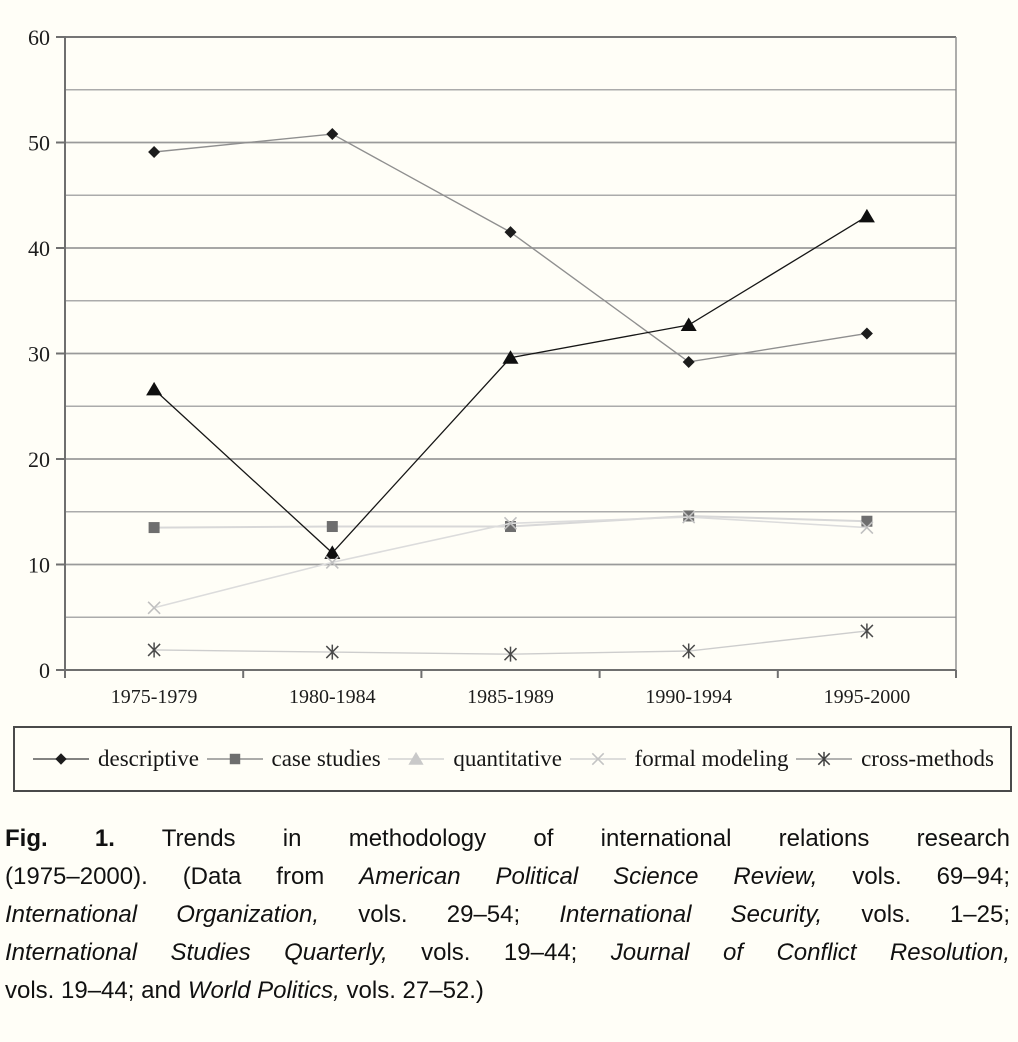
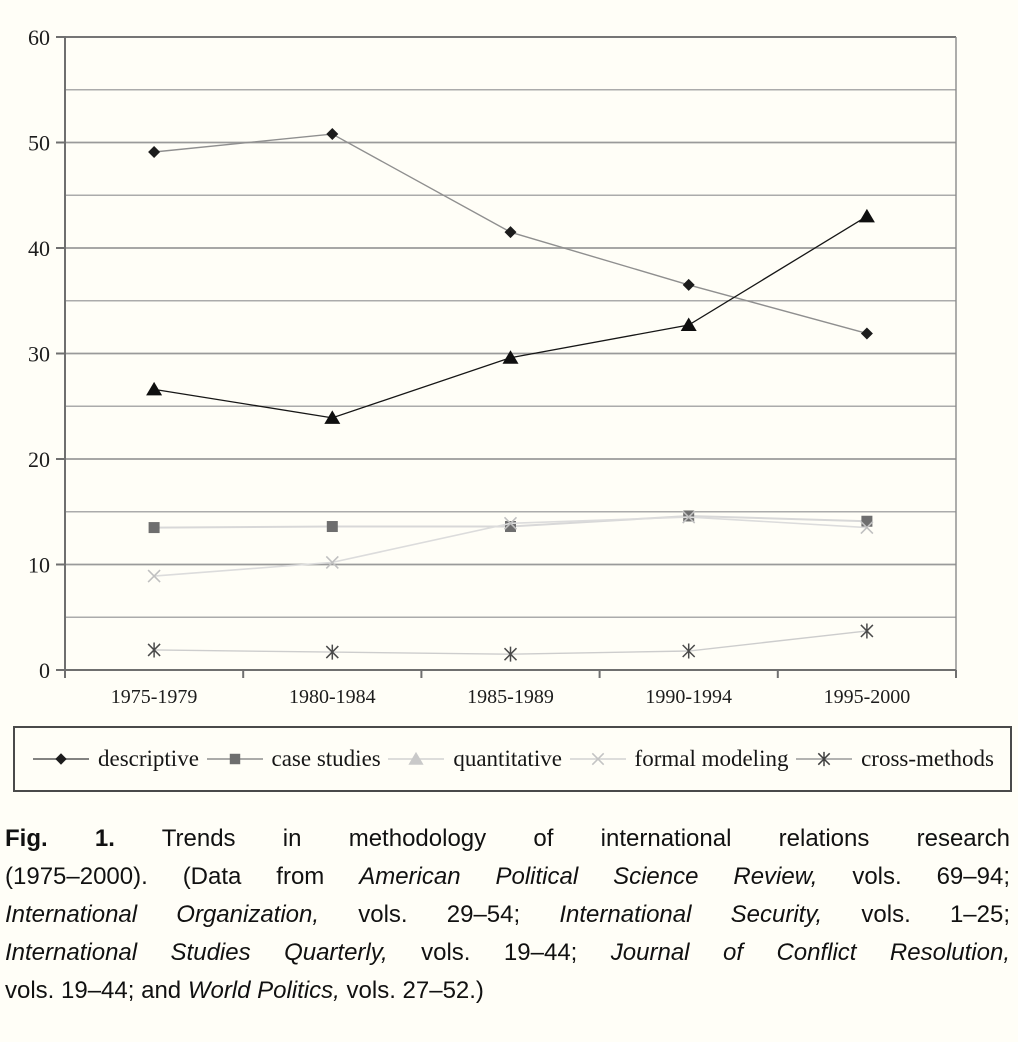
formal modeling/1975-1979: 5.9 -> 8.9
quantitative/1980-1984: 11.1 -> 23.9
descriptive/1990-1994: 29.2 -> 36.5
